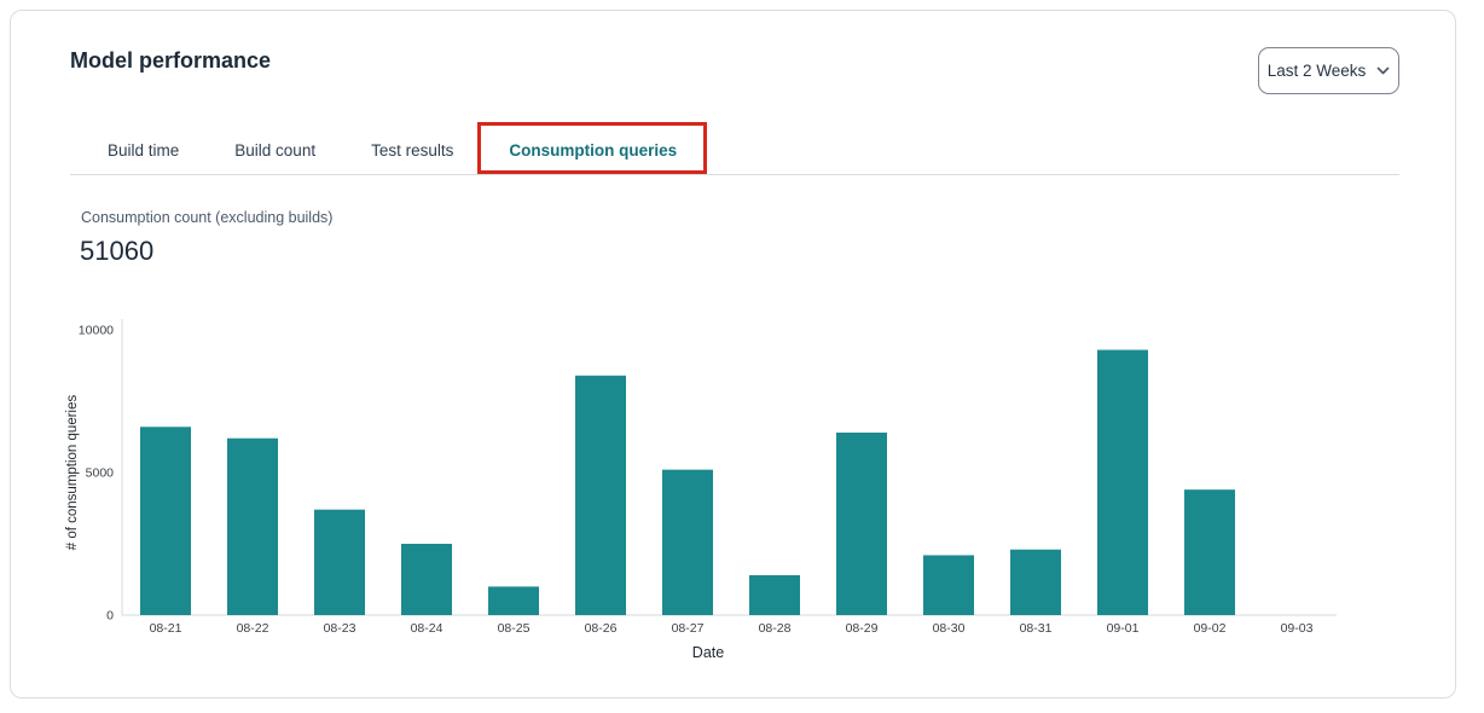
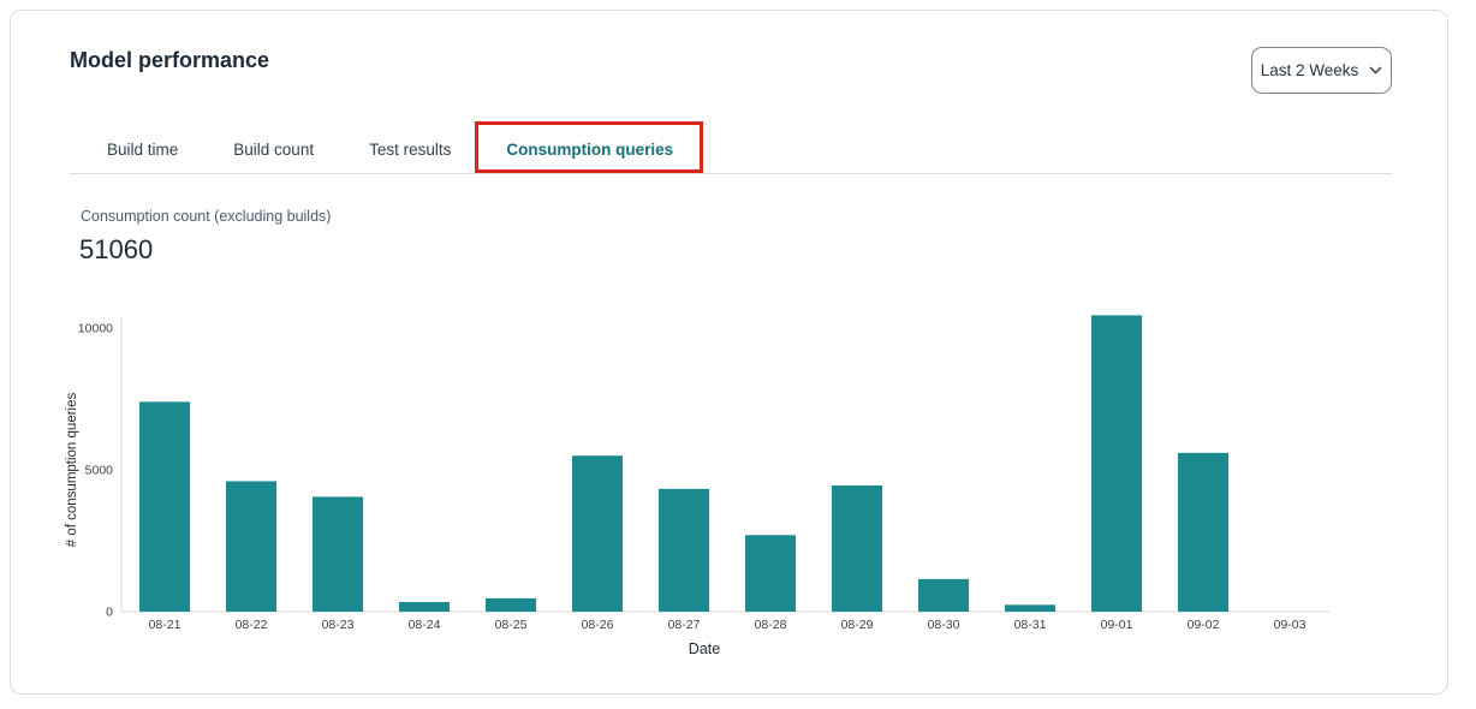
08-21: 6600 -> 7400
08-22: 6200 -> 4600
08-23: 3700 -> 4000
08-24: 2500 -> 300
08-25: 1000 -> 500
08-26: 8400 -> 5500
08-27: 5100 -> 4300
08-28: 1400 -> 2700
08-29: 6400 -> 4400
08-30: 2100 -> 1200
08-31: 2300 -> 200
09-01: 9300 -> 10400
09-02: 4400 -> 5600
